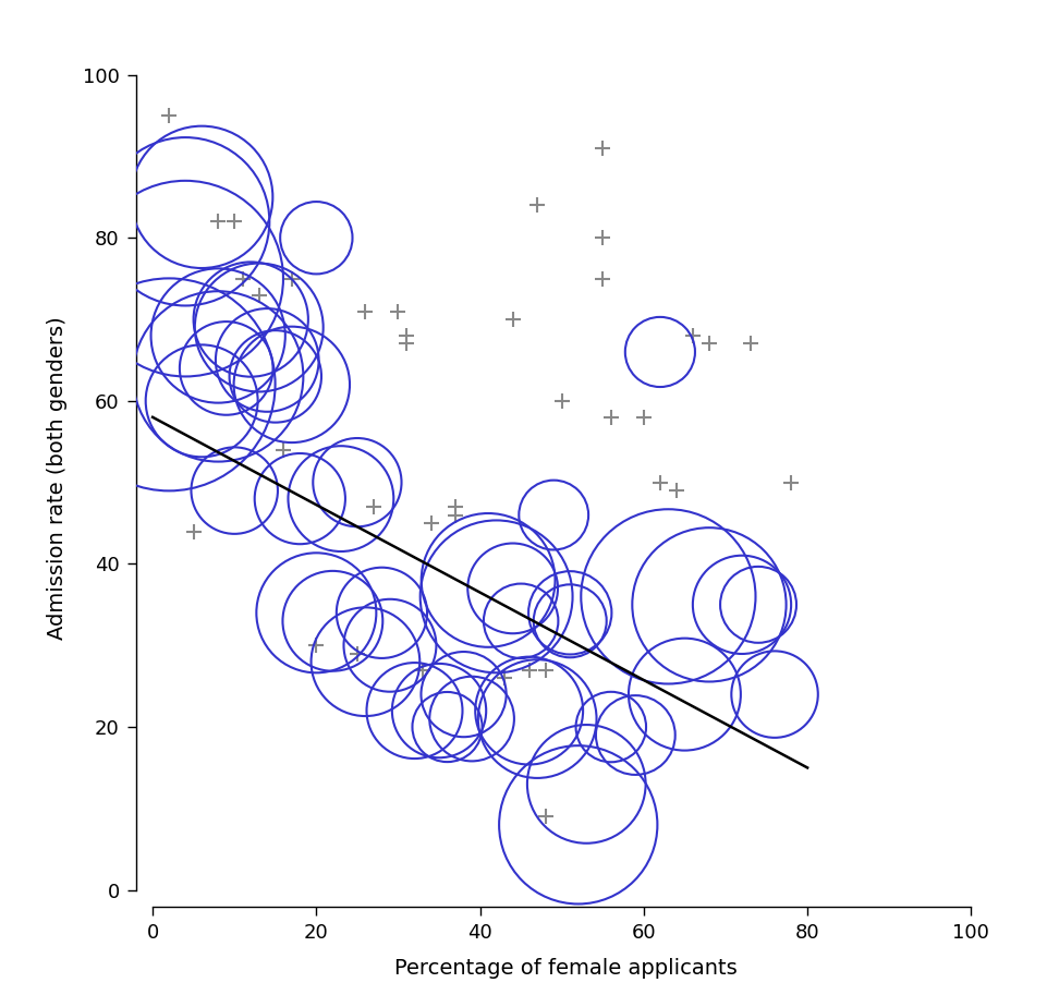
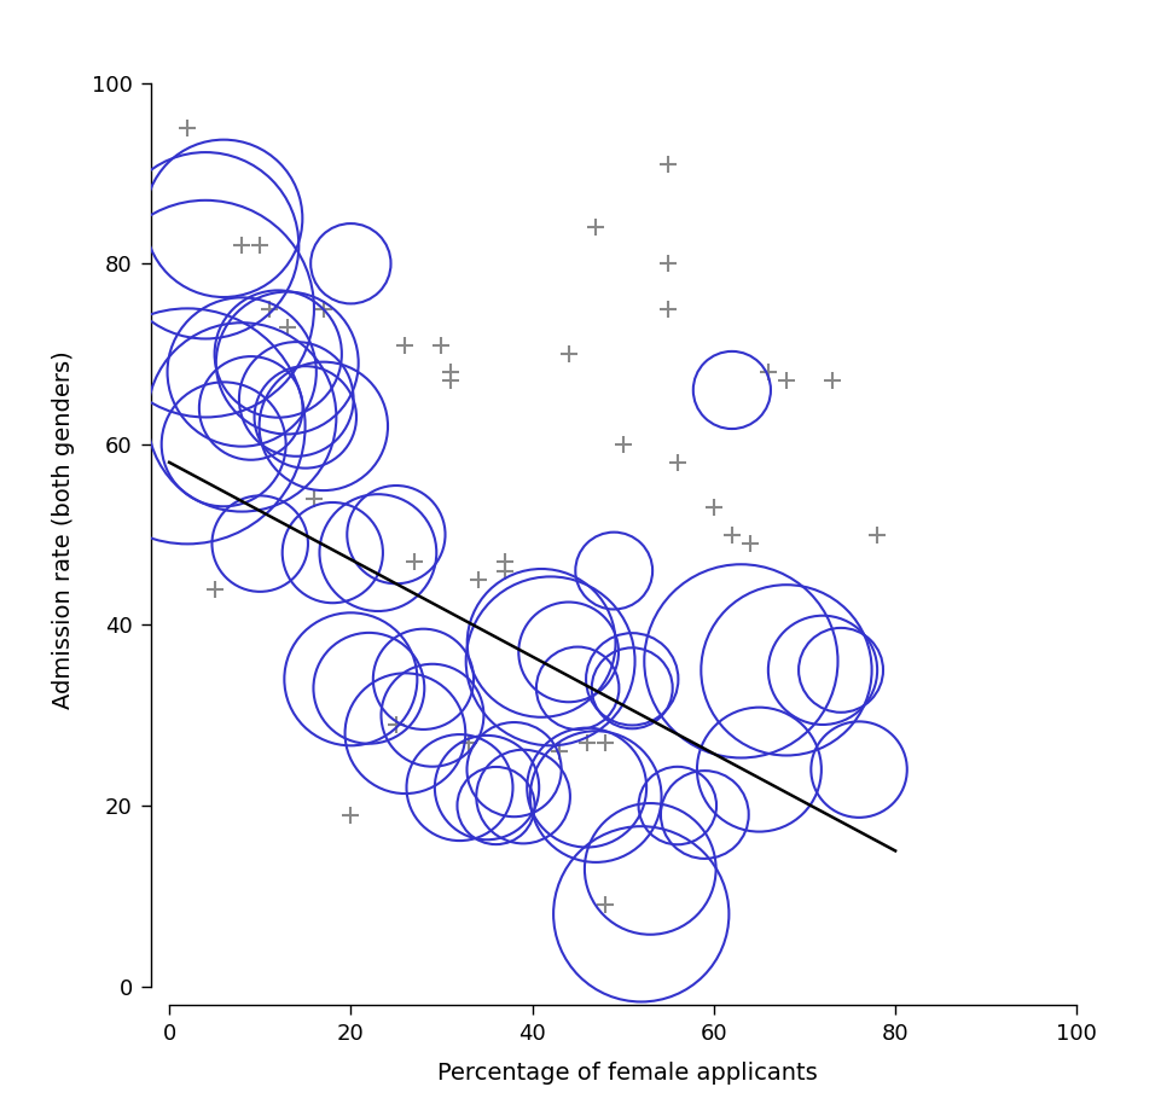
20: 30 -> 19
60: 58 -> 53
